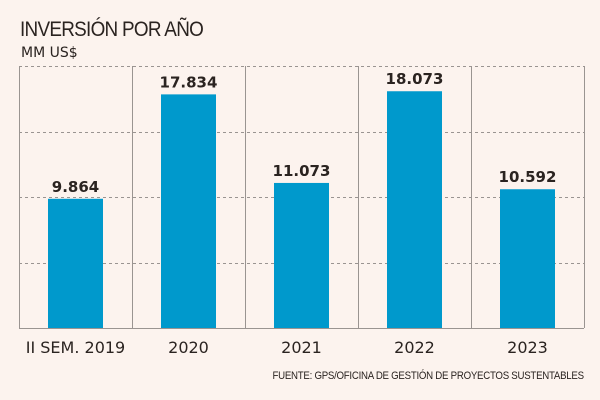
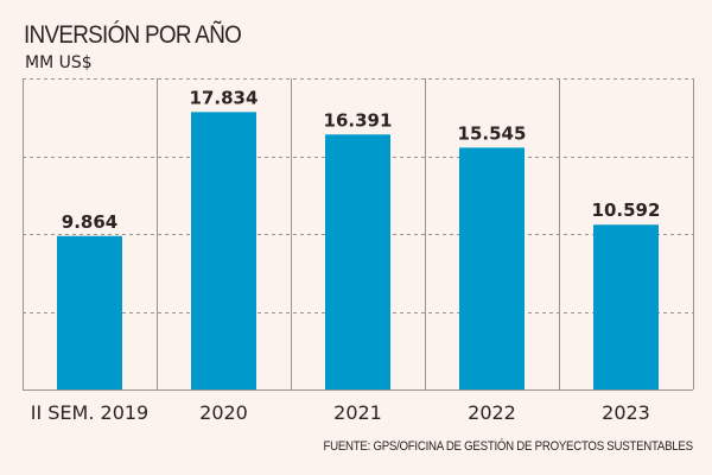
2021: 11.073 -> 16.391
2022: 18.073 -> 15.545
